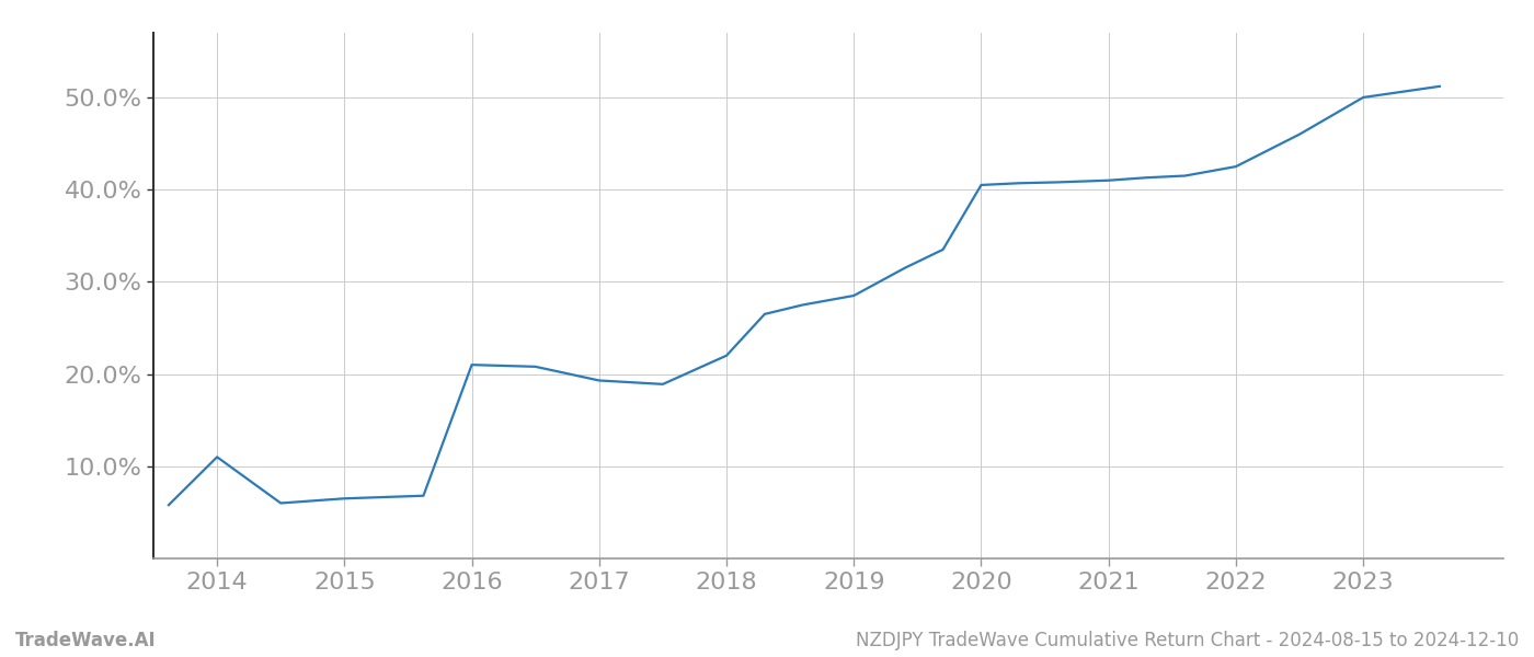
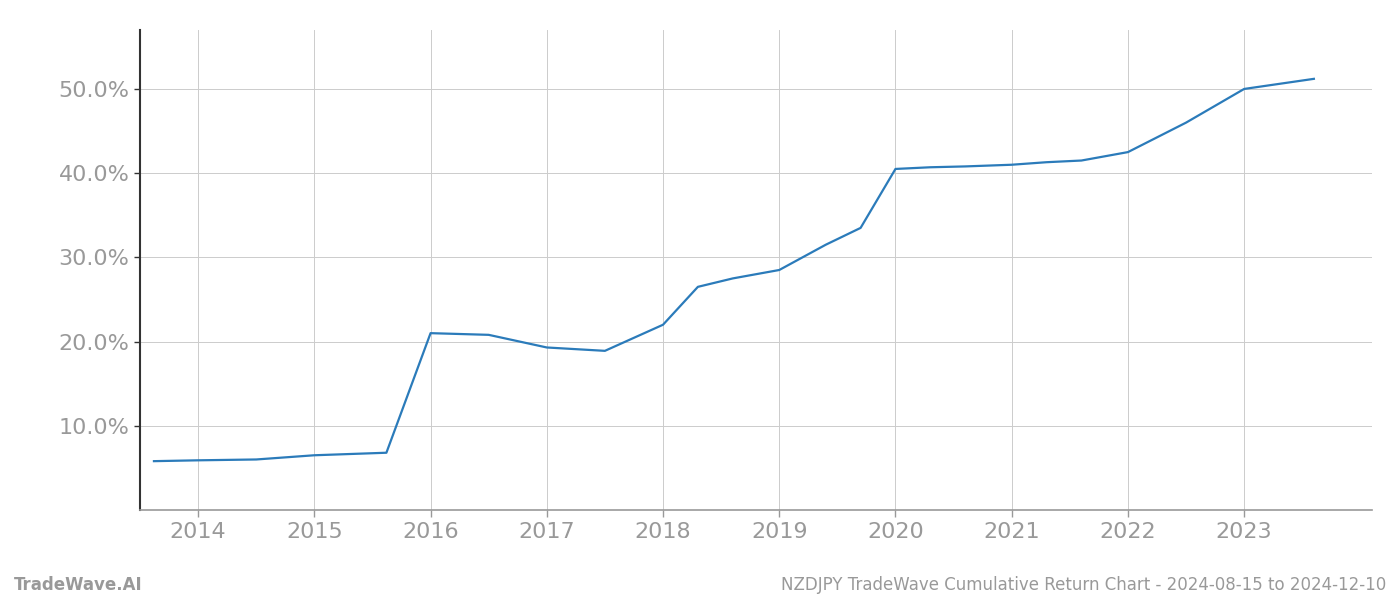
2014: 11.0% -> 5.9%
